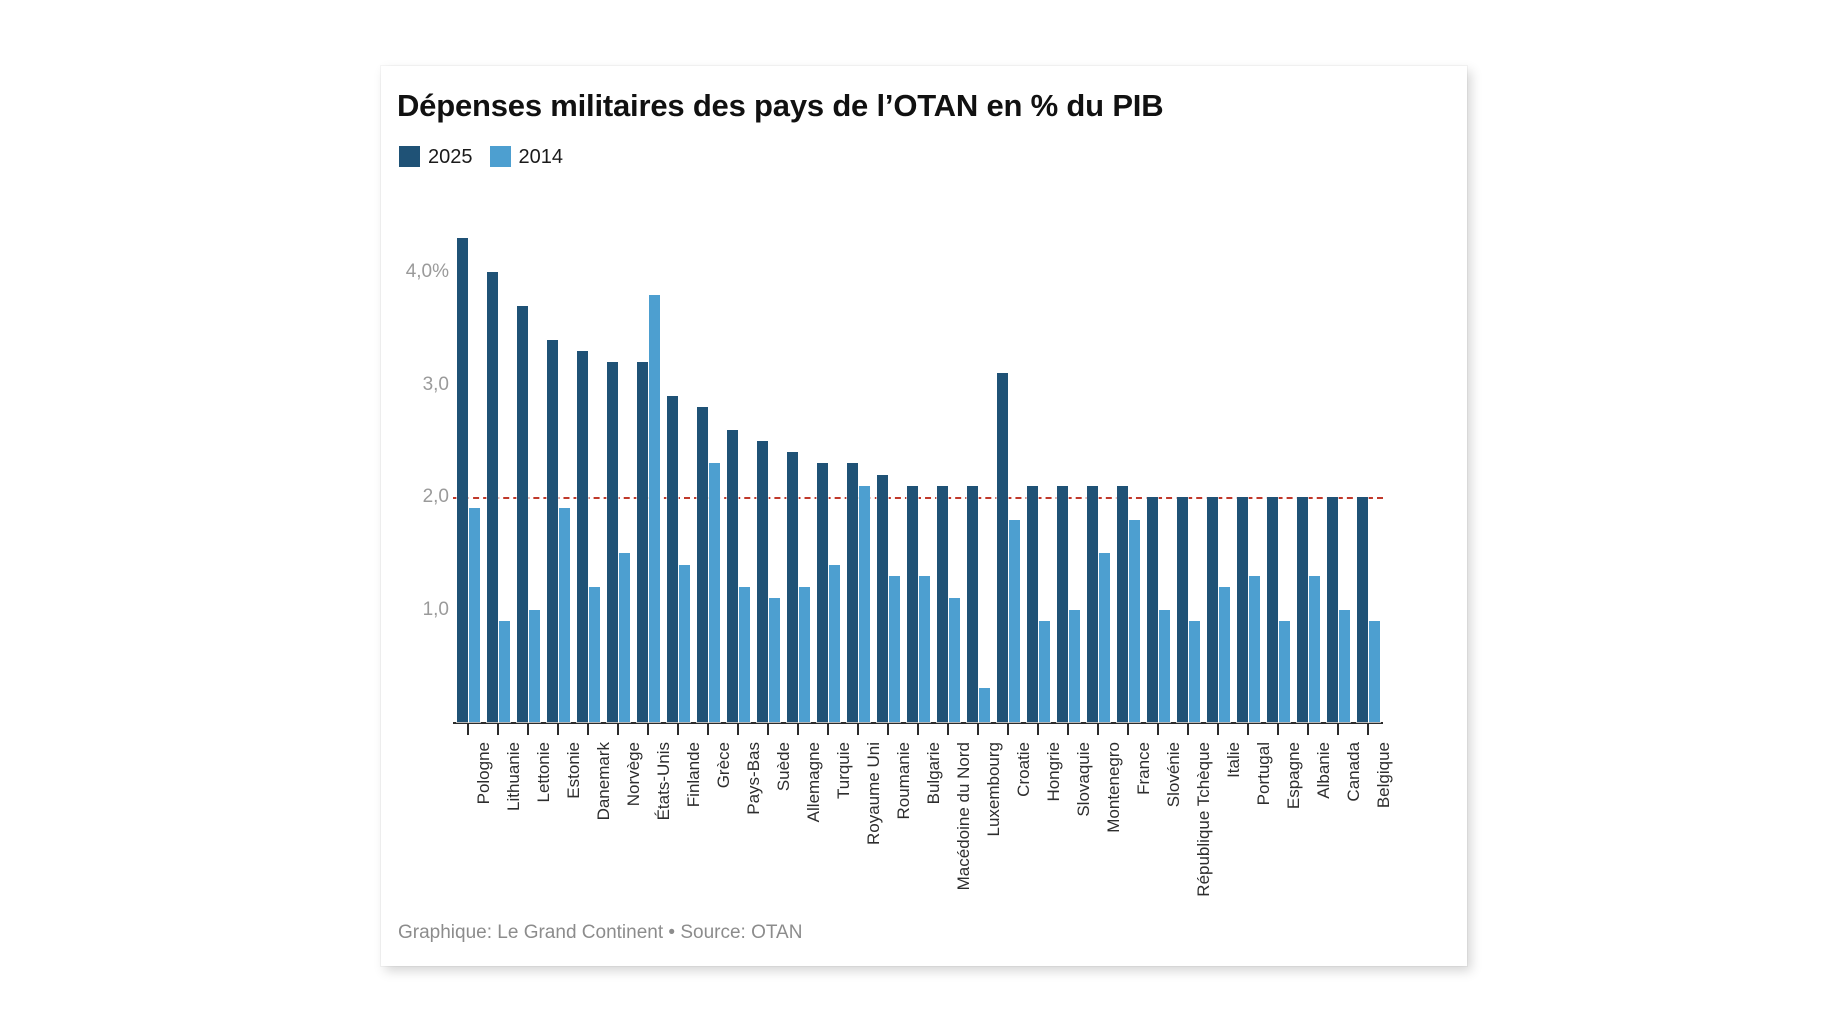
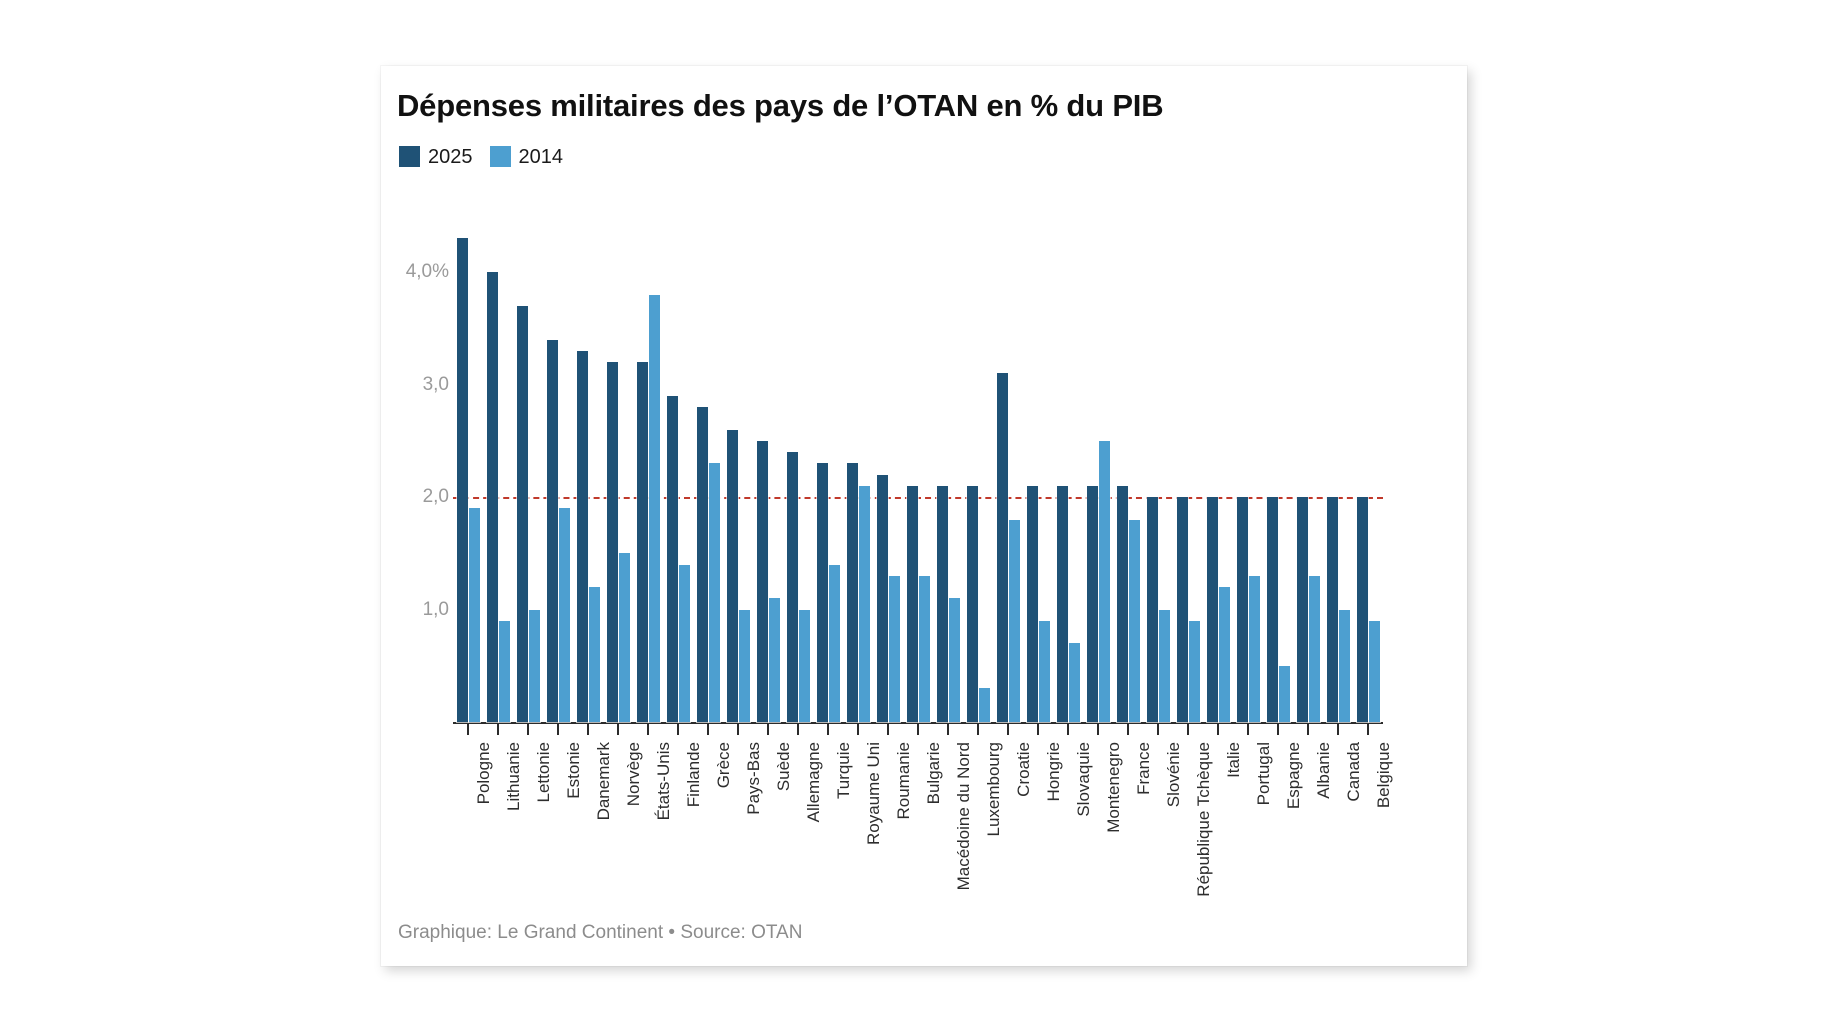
2014/Pays-Bas: 1,2% -> 1,0%
2014/Allemagne: 1,2% -> 1,0%
2014/Slovaquie: 1,0% -> 0,7%
2014/Montenegro: 1,5% -> 2,5%
2014/Espagne: 0,9% -> 0,5%
